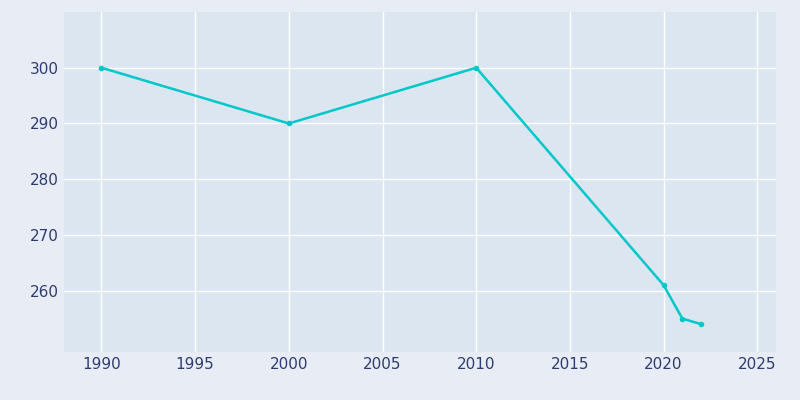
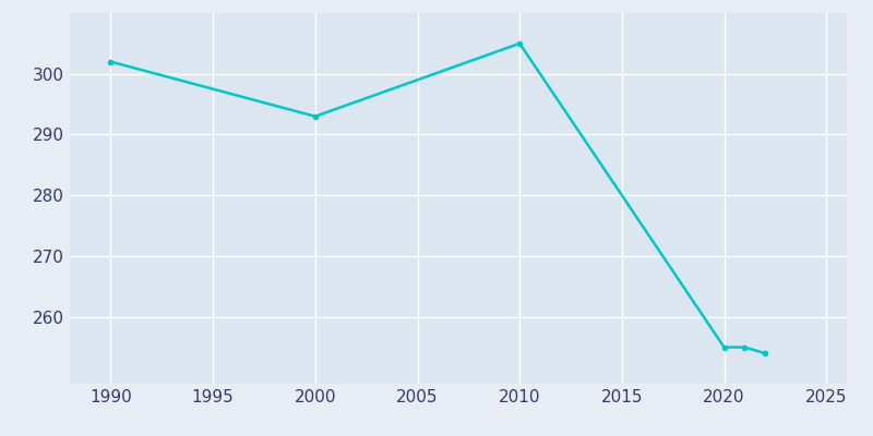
1990: 300 -> 302
2000: 290 -> 293
2010: 300 -> 305
2020: 261 -> 255
